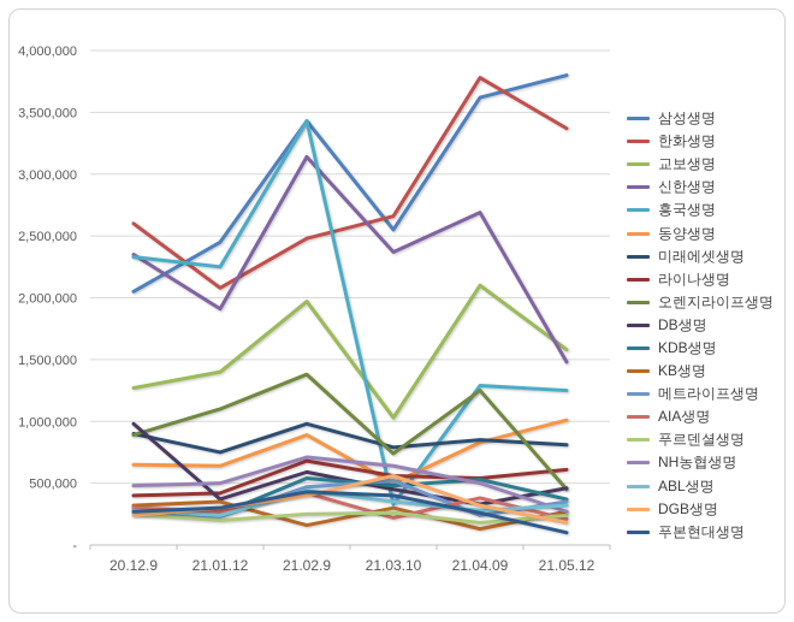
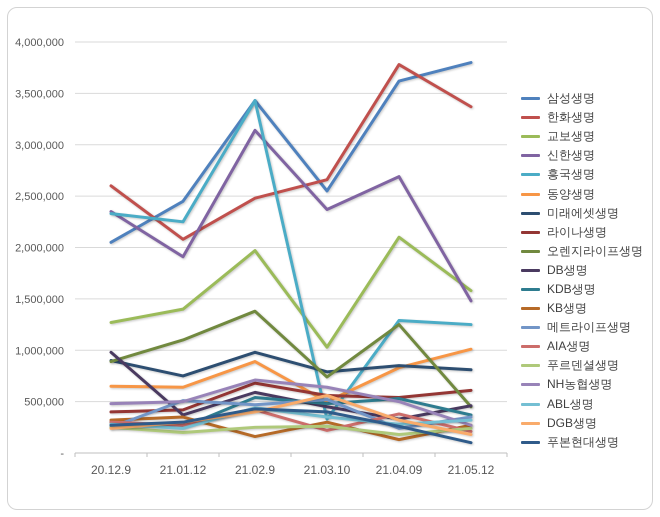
메트라이프생명/21.01.12: 230000 -> 510000
